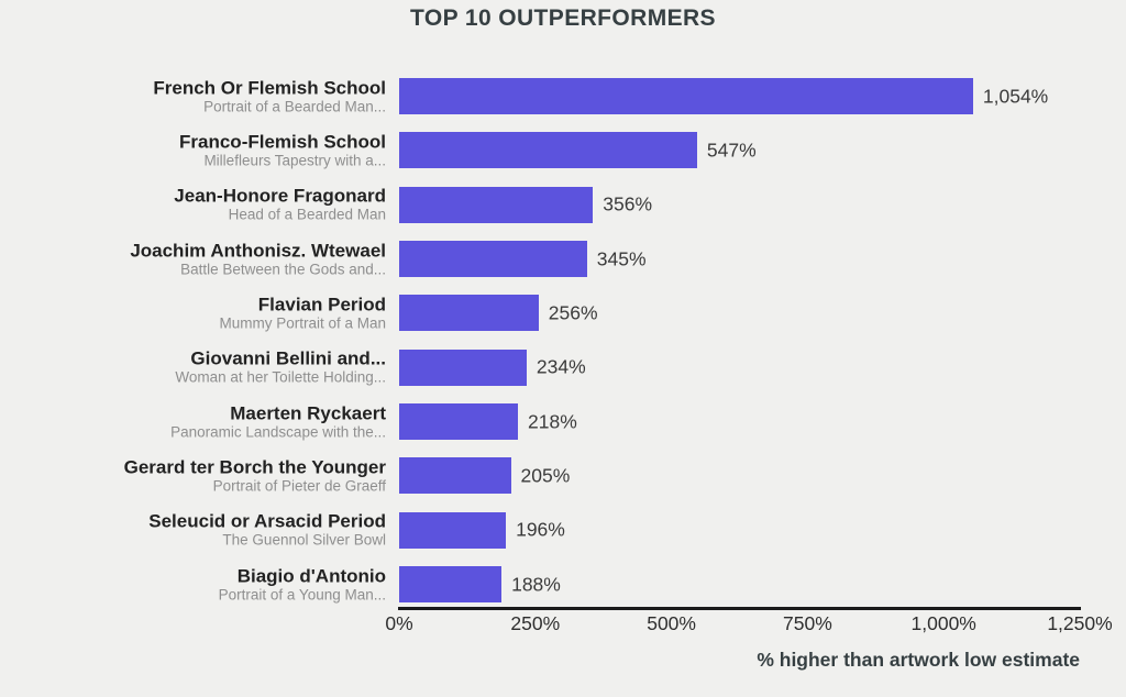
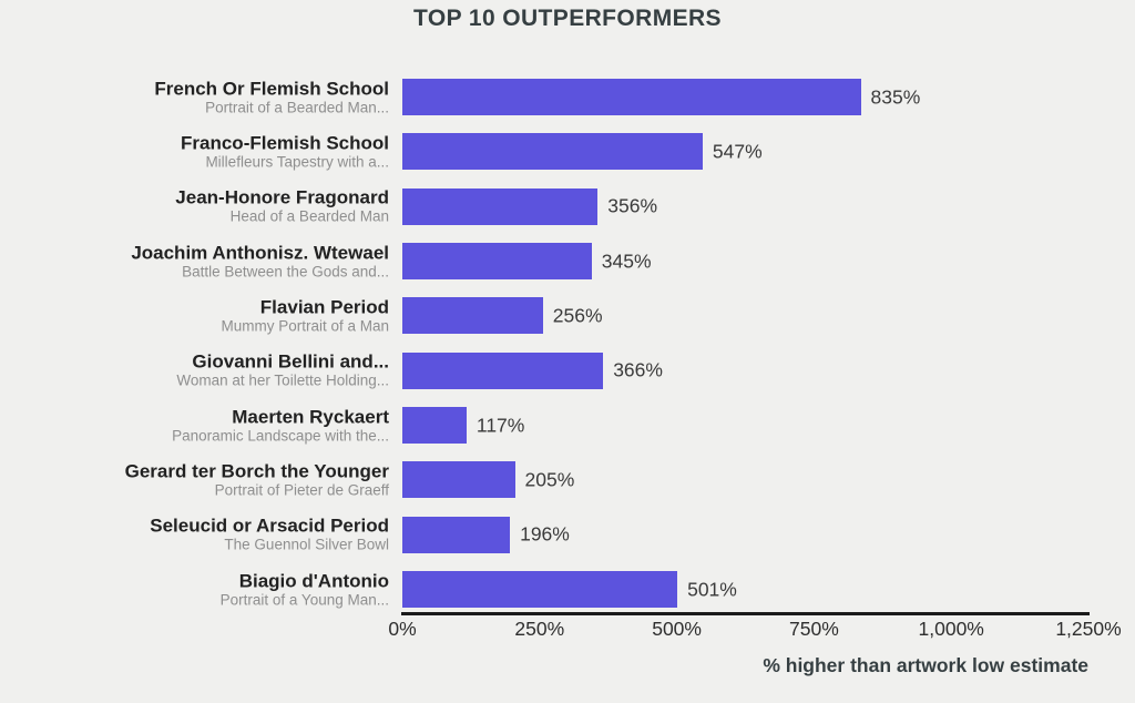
French Or Flemish School: 1,054% -> 835%
Giovanni Bellini and...: 234% -> 366%
Maerten Ryckaert: 218% -> 117%
Biagio d'Antonio: 188% -> 501%
